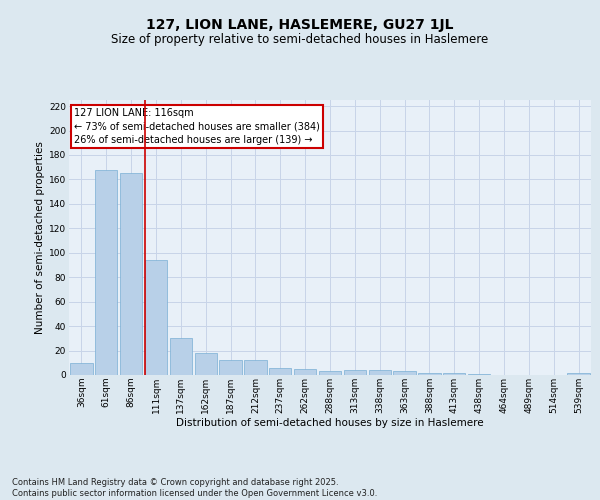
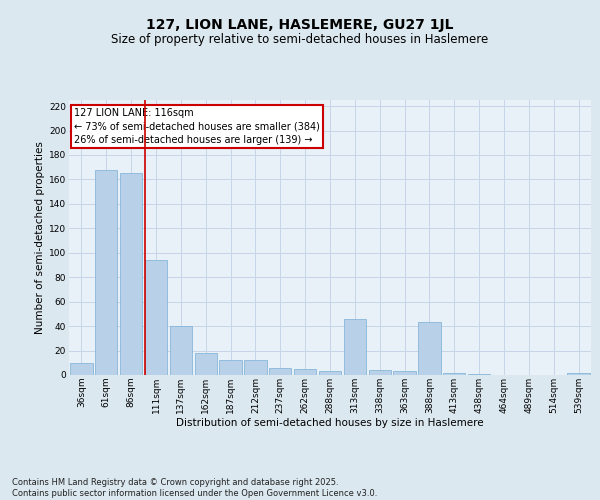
137sqm: 30 -> 40
313sqm: 4 -> 46
388sqm: 2 -> 43
